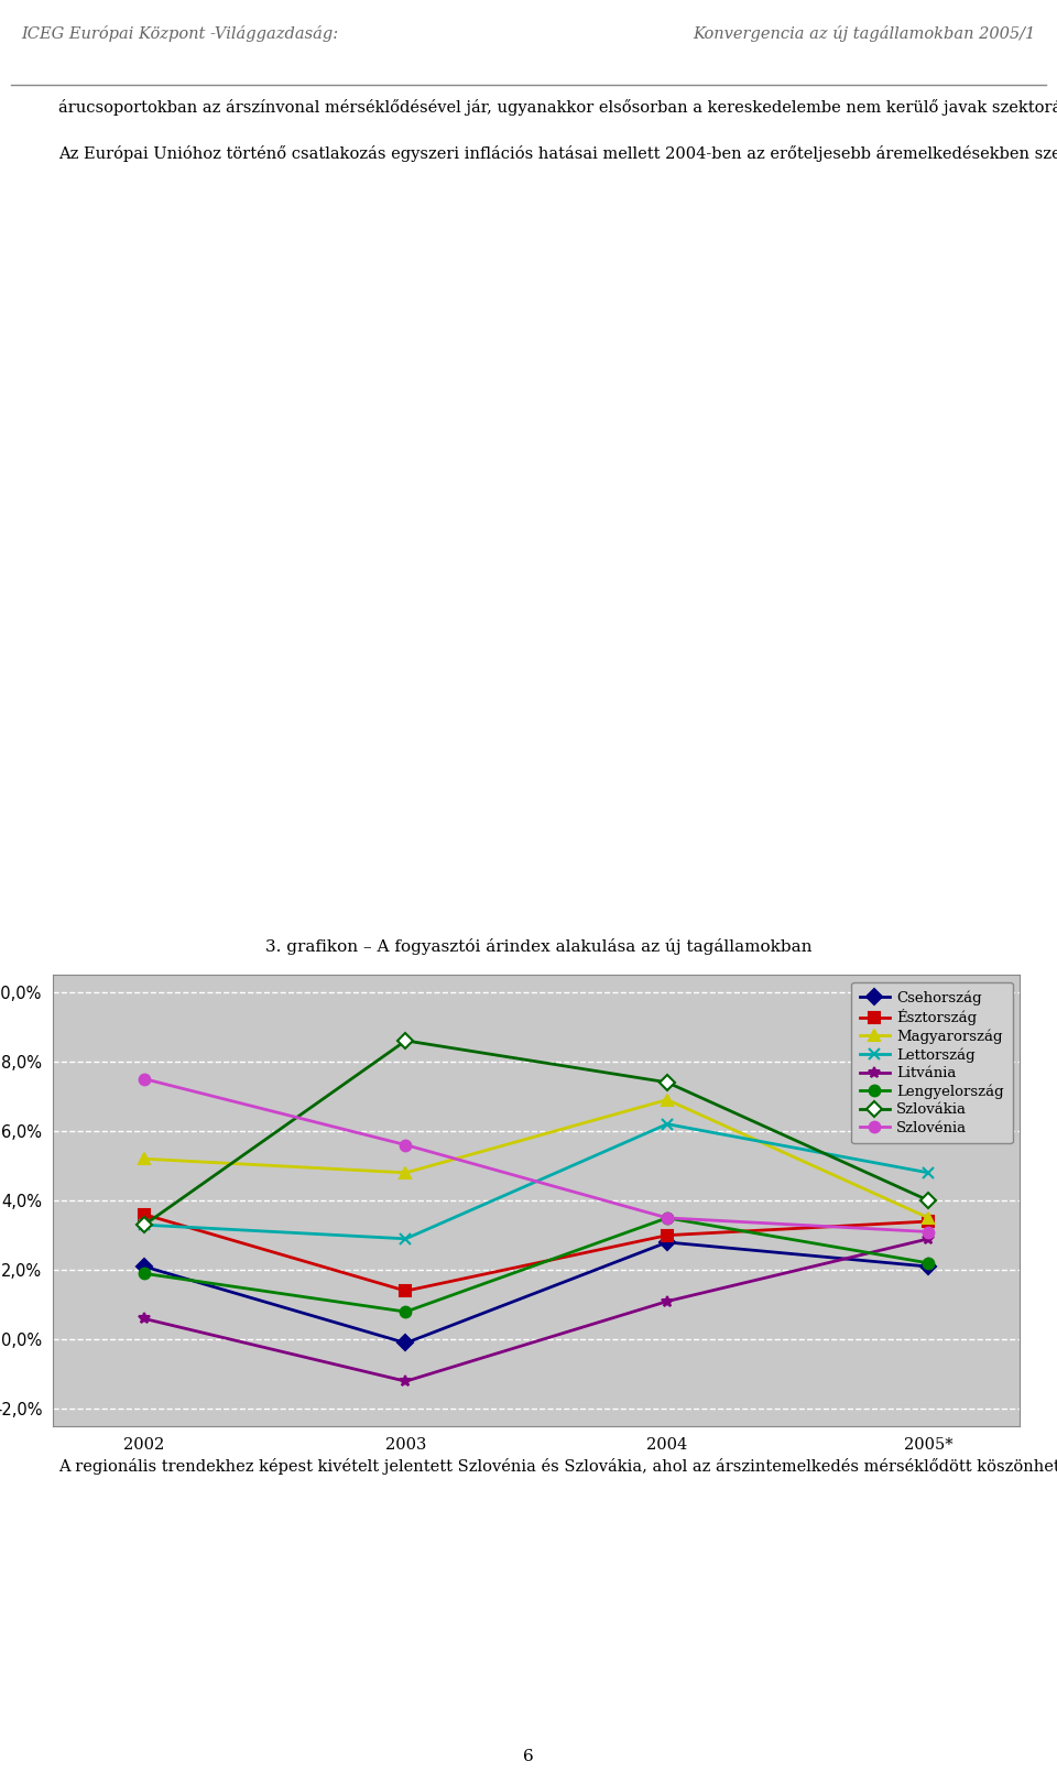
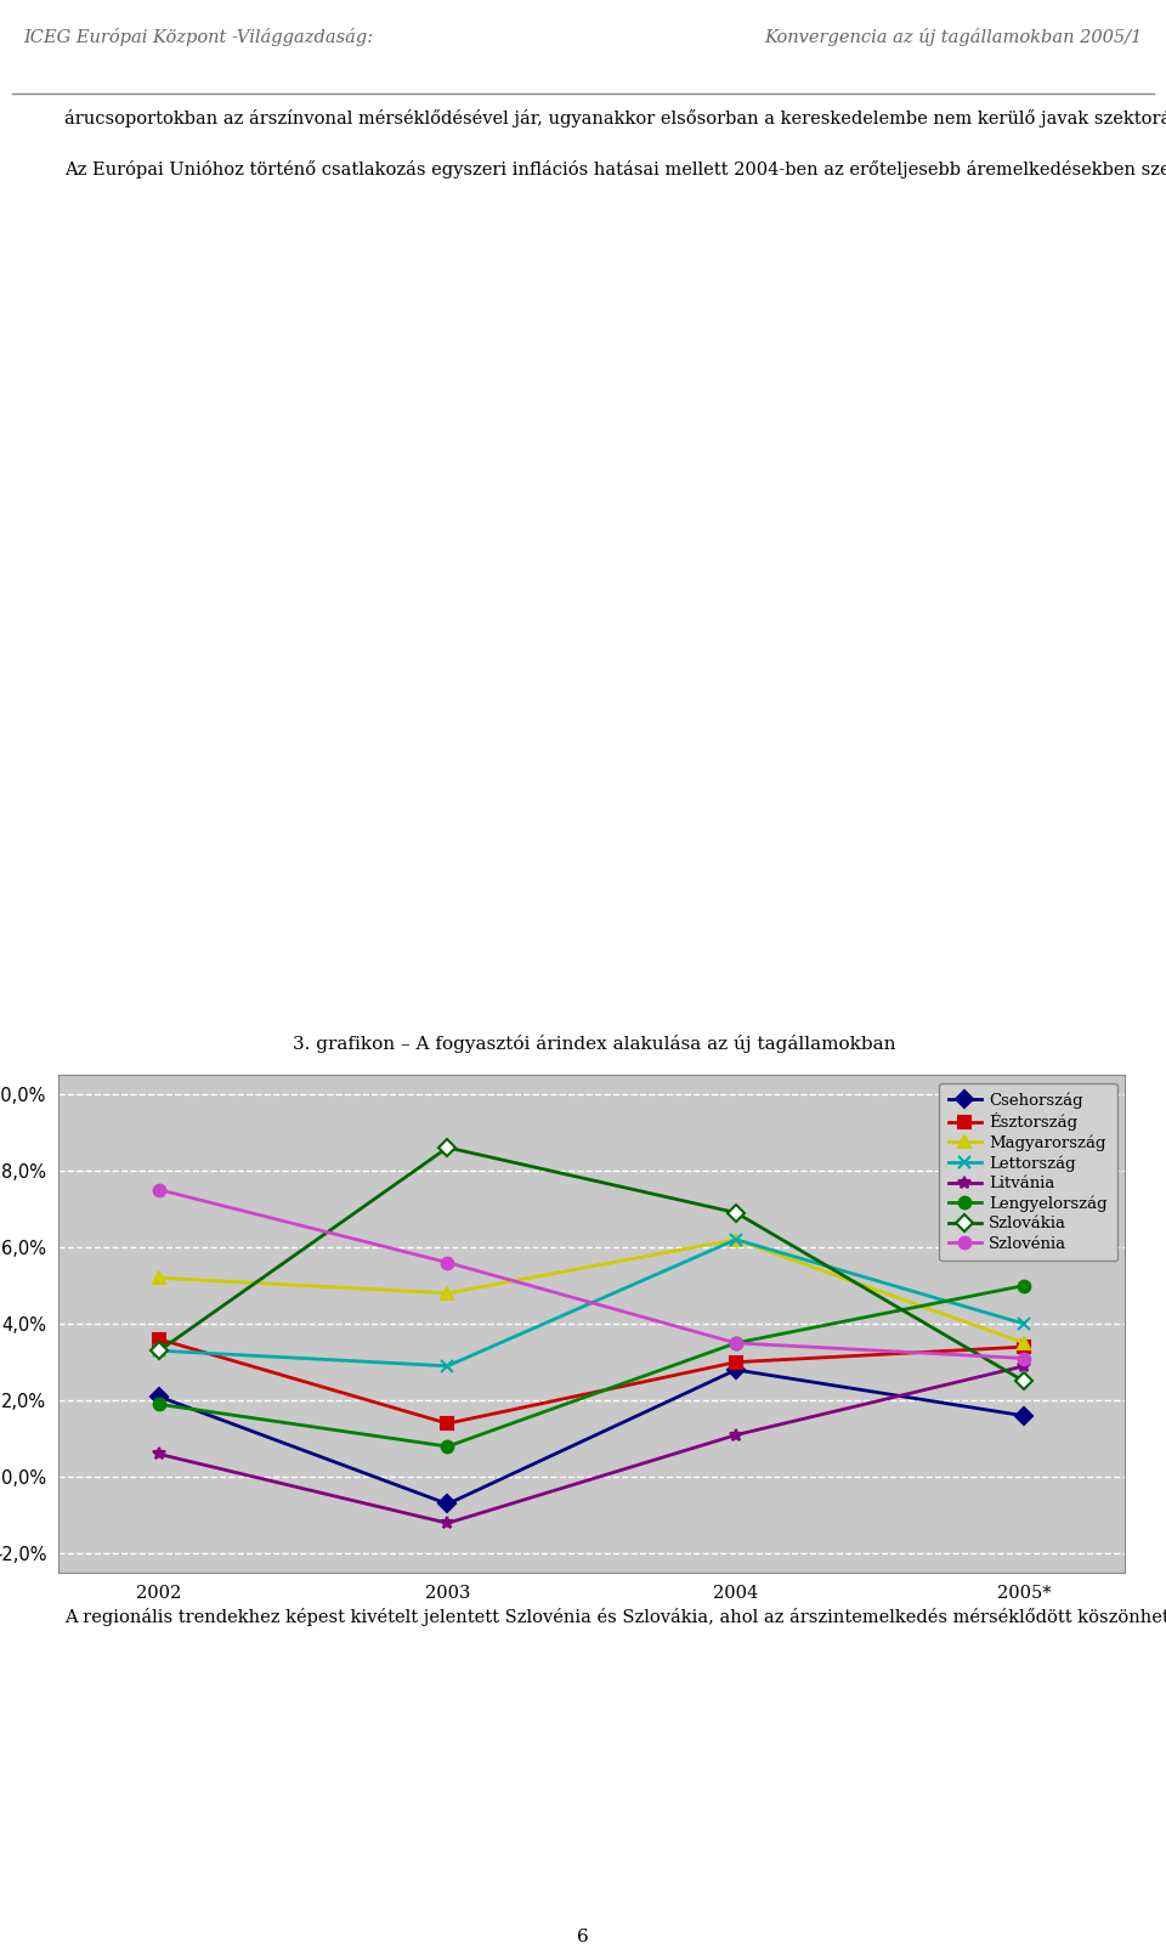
Csehország/2003: -0,1% -> -0,7%
Magyarország/2004: 6,9% -> 6,2%
Szlovákia/2004: 7,4% -> 6,9%
Csehország/2005*: 2,1% -> 1,6%
Lettország/2005*: 4,8% -> 4,0%
Lengyelország/2005*: 2,2% -> 5,0%
Szlovákia/2005*: 4,0% -> 2,5%
